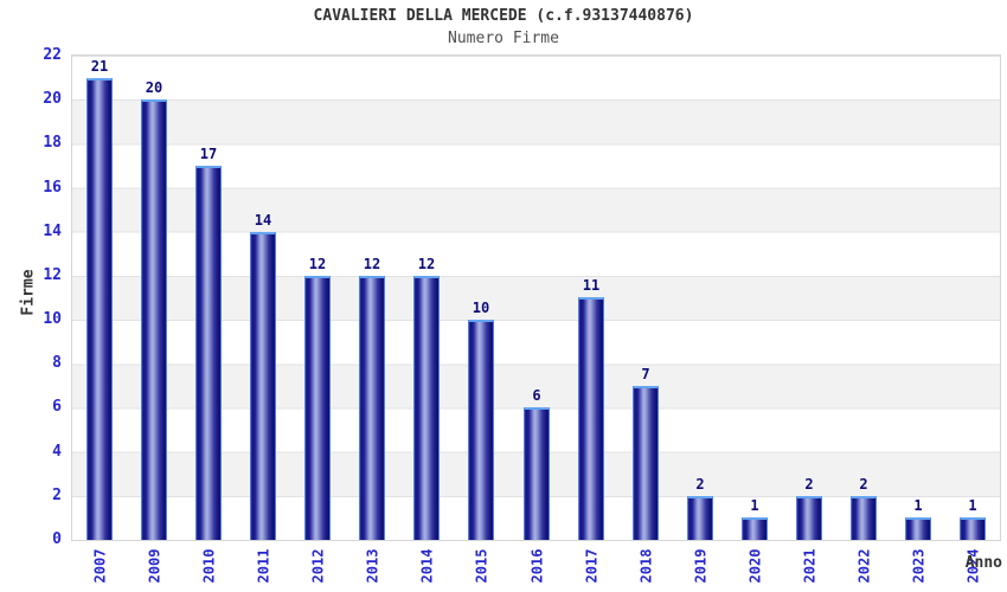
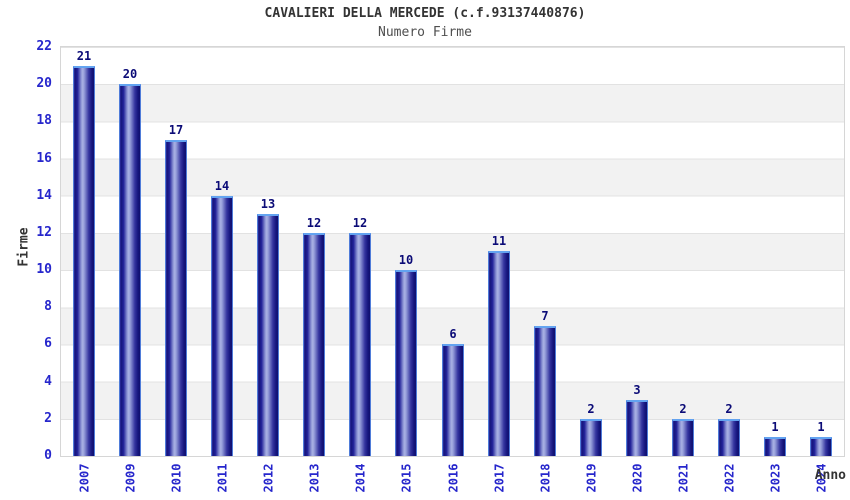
2012: 12 -> 13
2020: 1 -> 3
